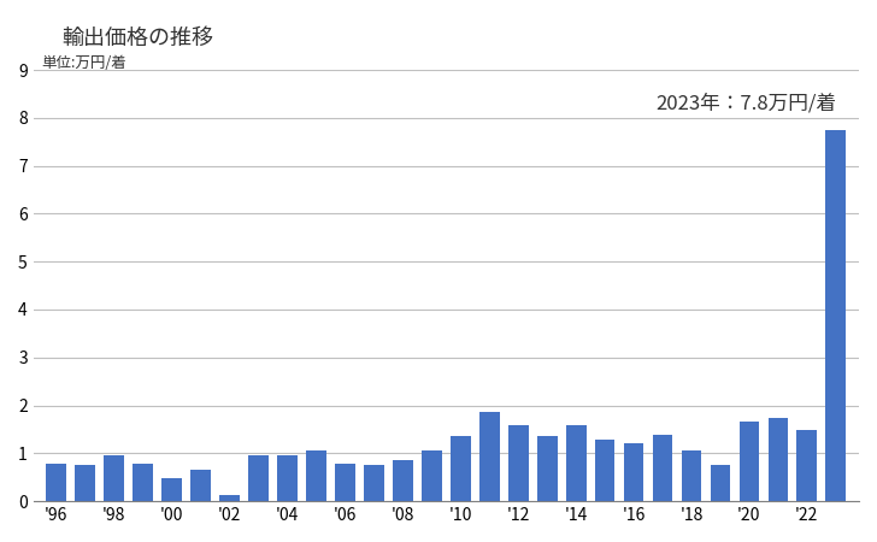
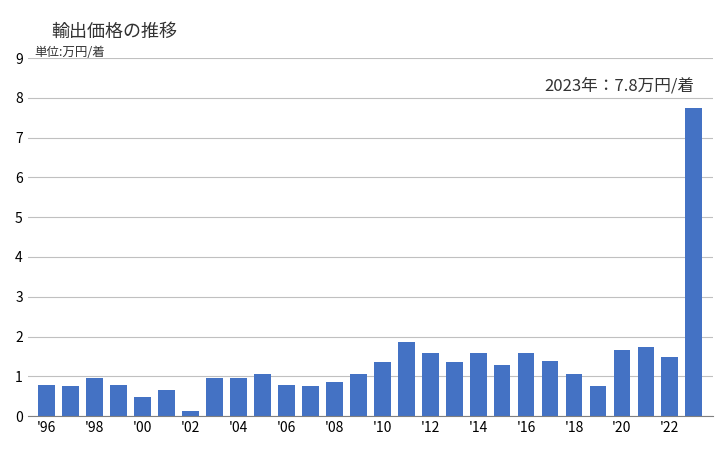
'16: 1.20 -> 1.58
